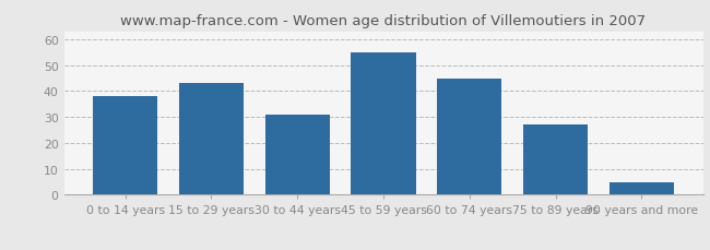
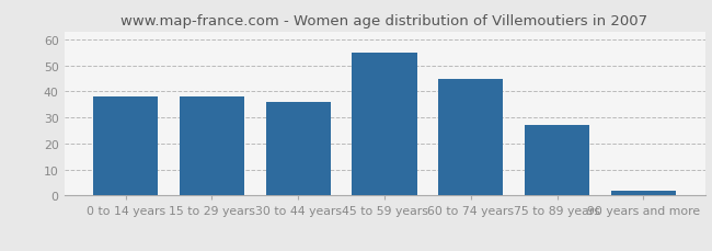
15 to 29 years: 43 -> 38
30 to 44 years: 31 -> 36
90 years and more: 5 -> 2
